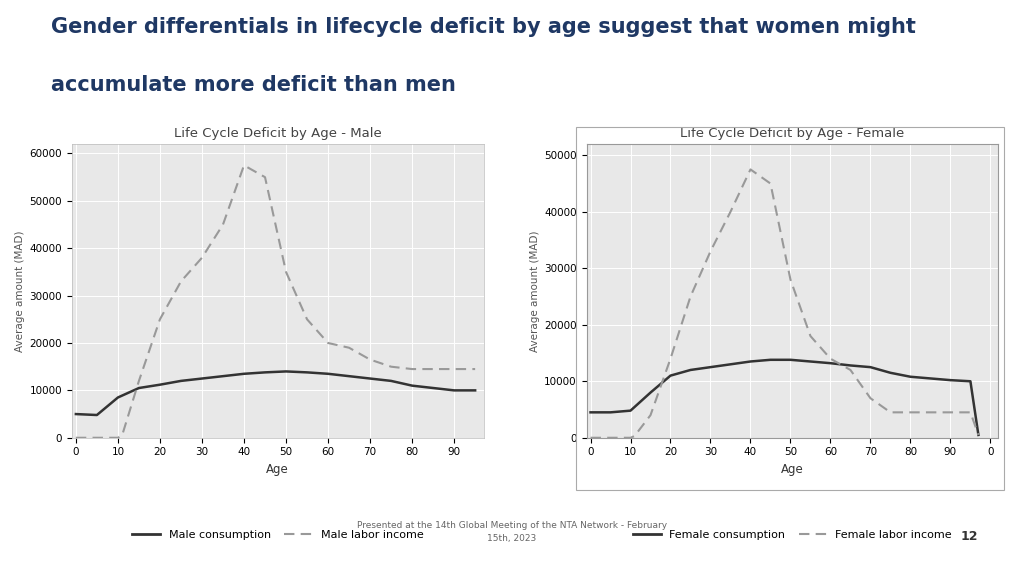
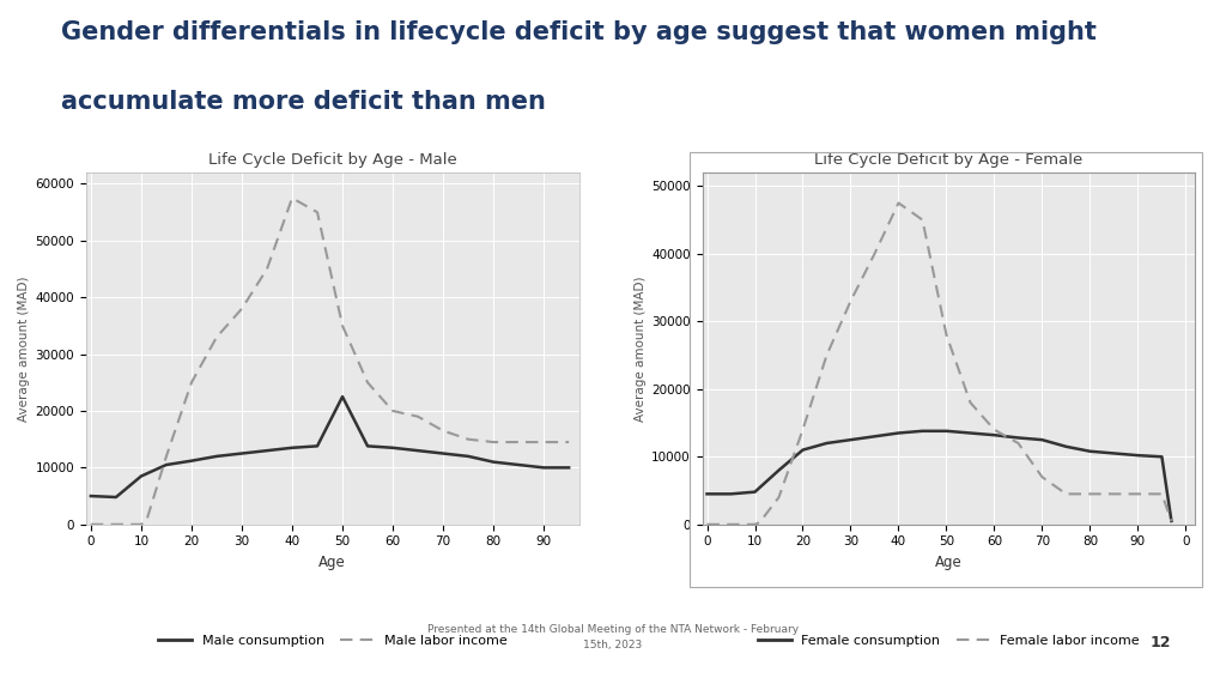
Life Cycle Deficit by Age - Male/Male consumption/50: 14000 -> 22500
